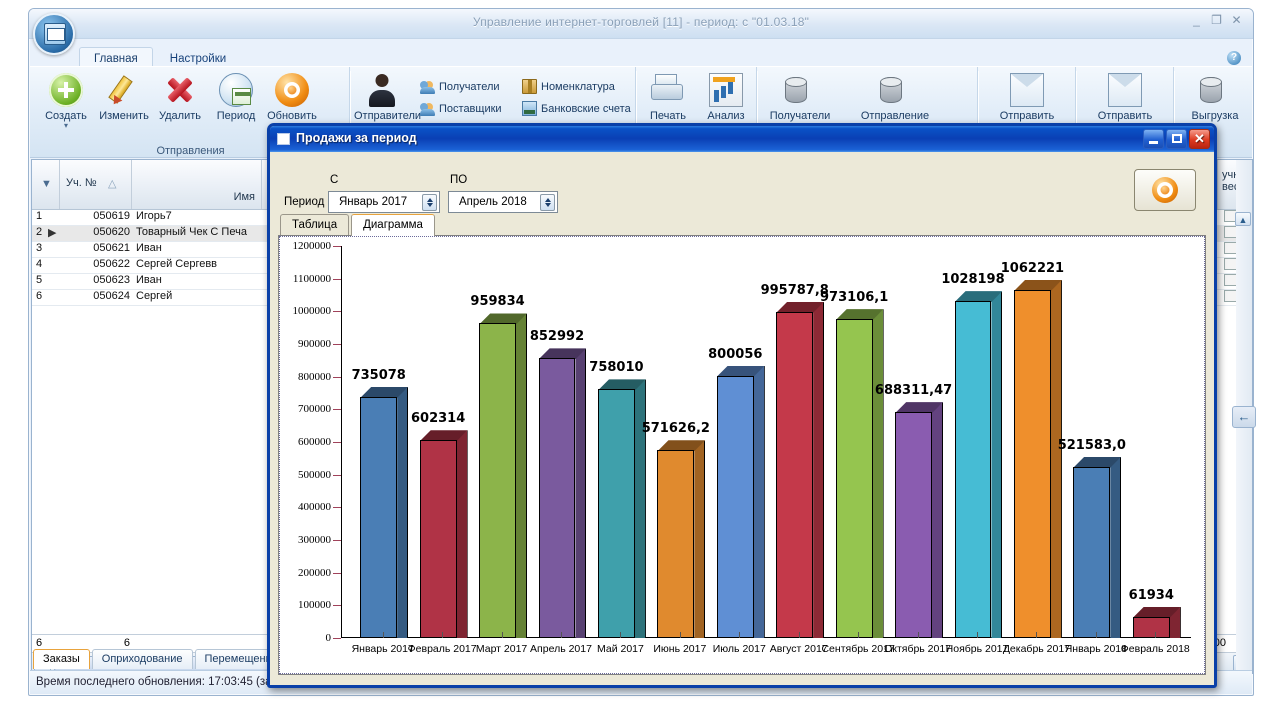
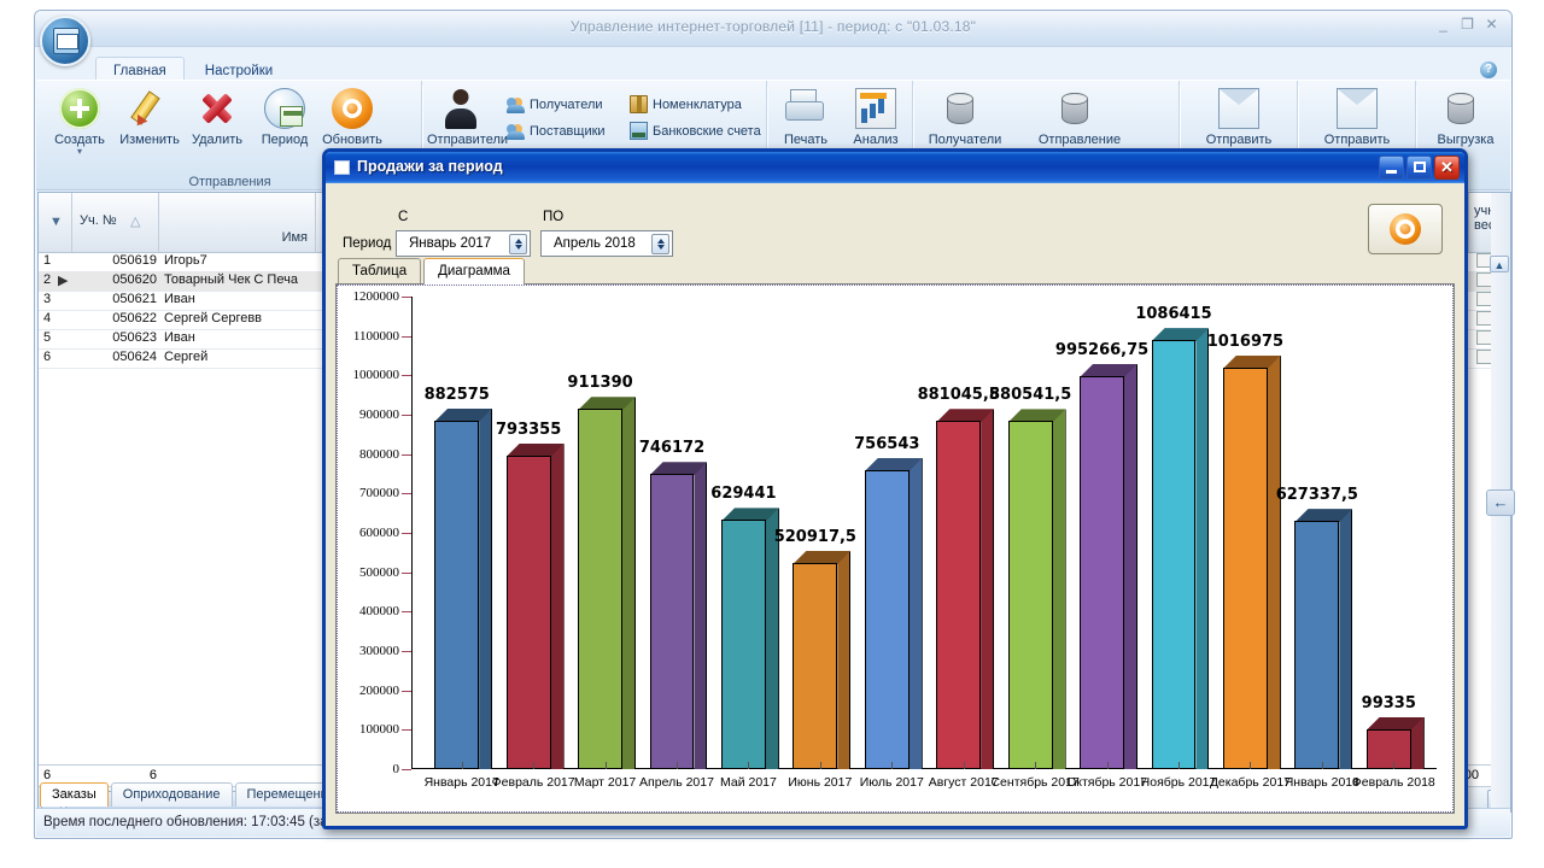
Январь 2017: 735078 -> 882575
Февраль 2017: 602314 -> 793355
Март 2017: 959834 -> 911390
Апрель 2017: 852992 -> 746172
Май 2017: 758010 -> 629441
Июнь 2017: 571626,2 -> 520917,5
Июль 2017: 800056 -> 756543
Август 2017: 995787,8 -> 881045,5
Сентябрь 2017: 973106,1 -> 880541,5
Октябрь 2017: 688311,47 -> 995266,75
Ноябрь 2017: 1028198 -> 1086415
Декабрь 2017: 1062221 -> 1016975
Январь 2018: 521583,0 -> 627337,5
Февраль 2018: 61934 -> 99335
